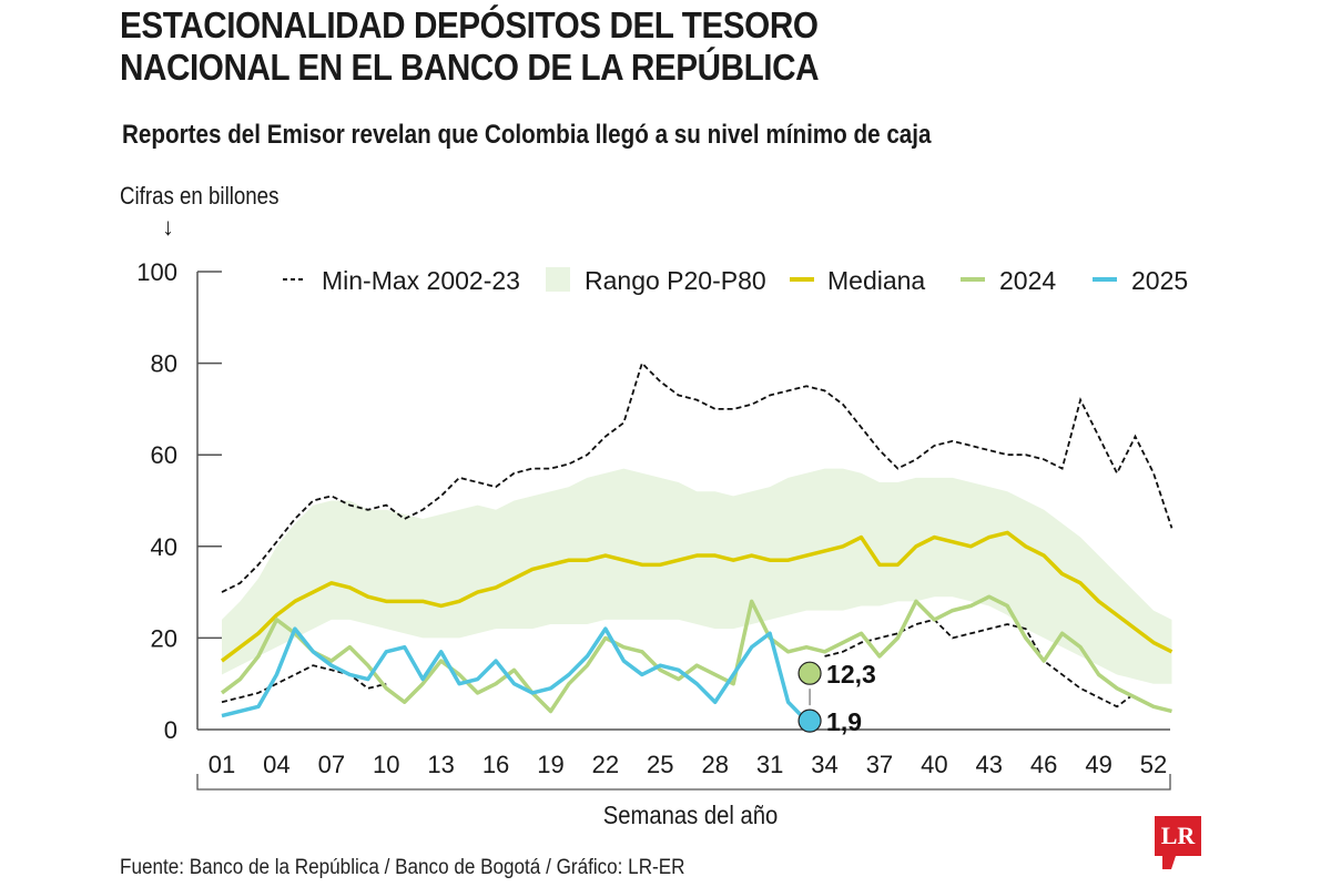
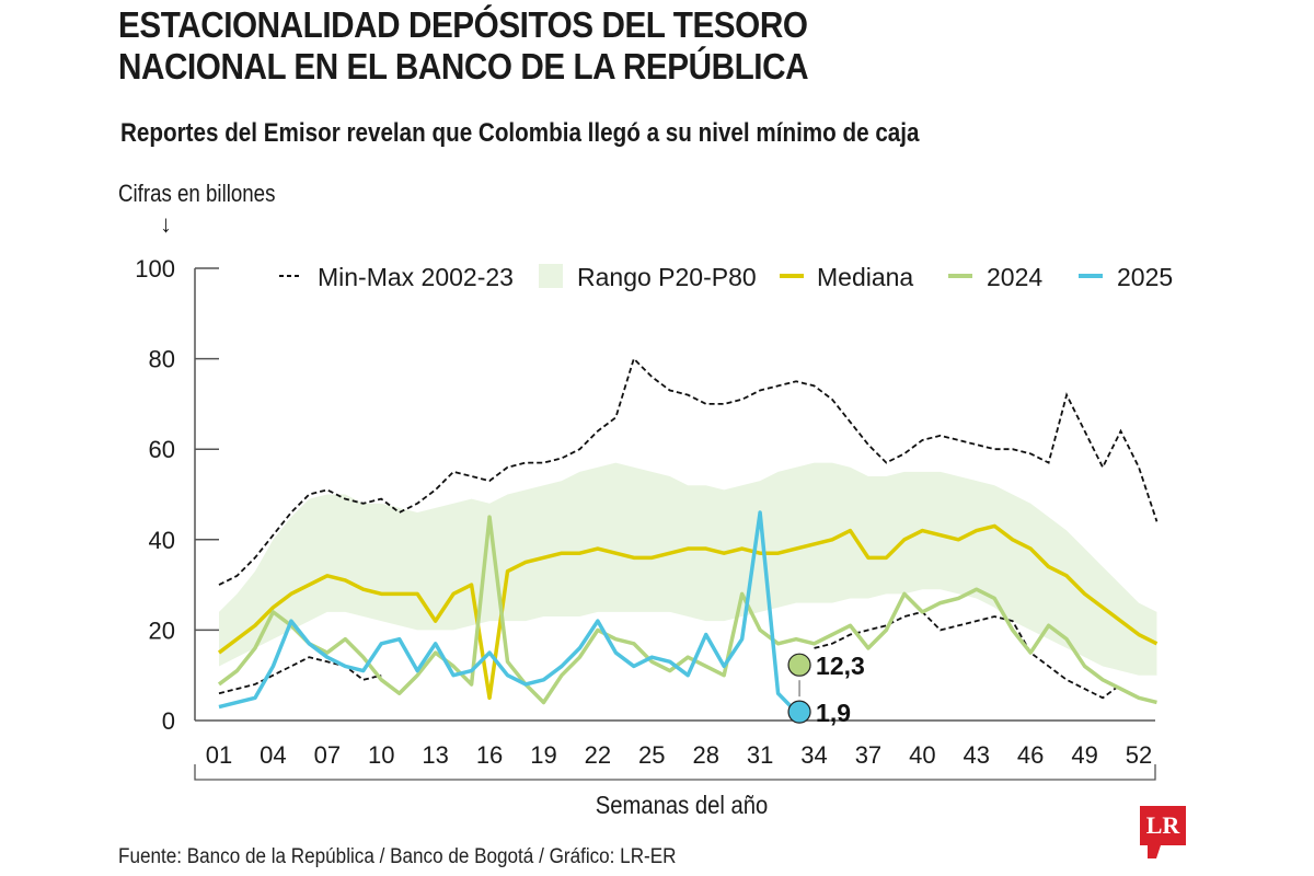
Mediana/13: 27 -> 22
Mediana/16: 31 -> 5
2024/16: 10 -> 45
2025/28: 6 -> 19
2025/31: 21 -> 46
